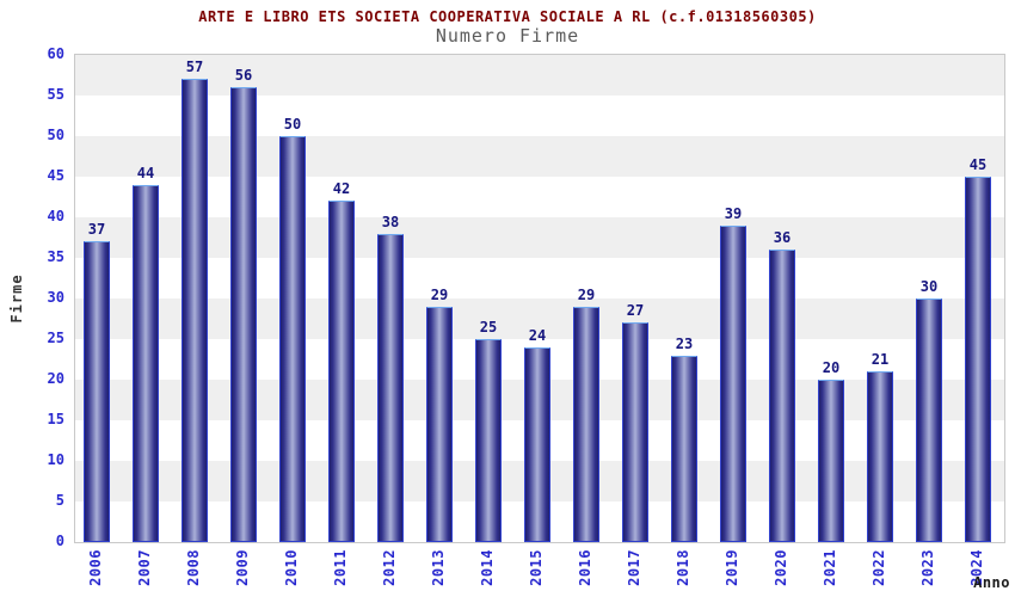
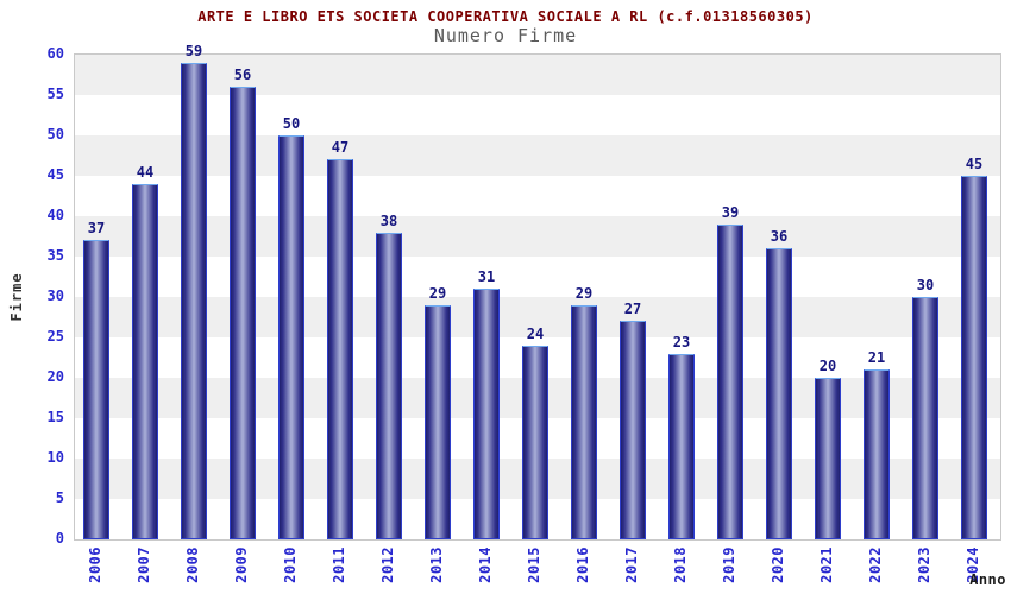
2008: 57 -> 59
2011: 42 -> 47
2014: 25 -> 31
